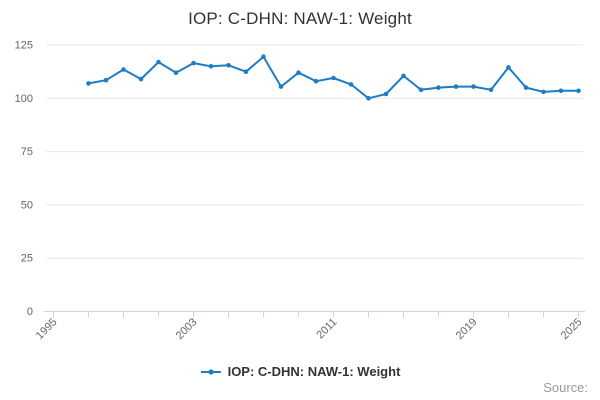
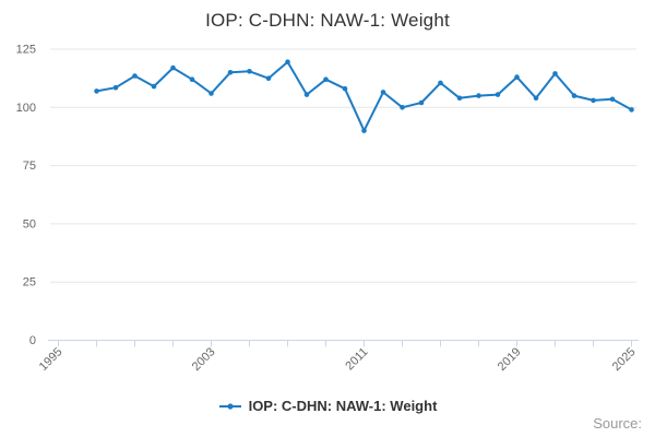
2003: 116 -> 106
2011: 110 -> 90
2019: 106 -> 113
2025: 104 -> 99
